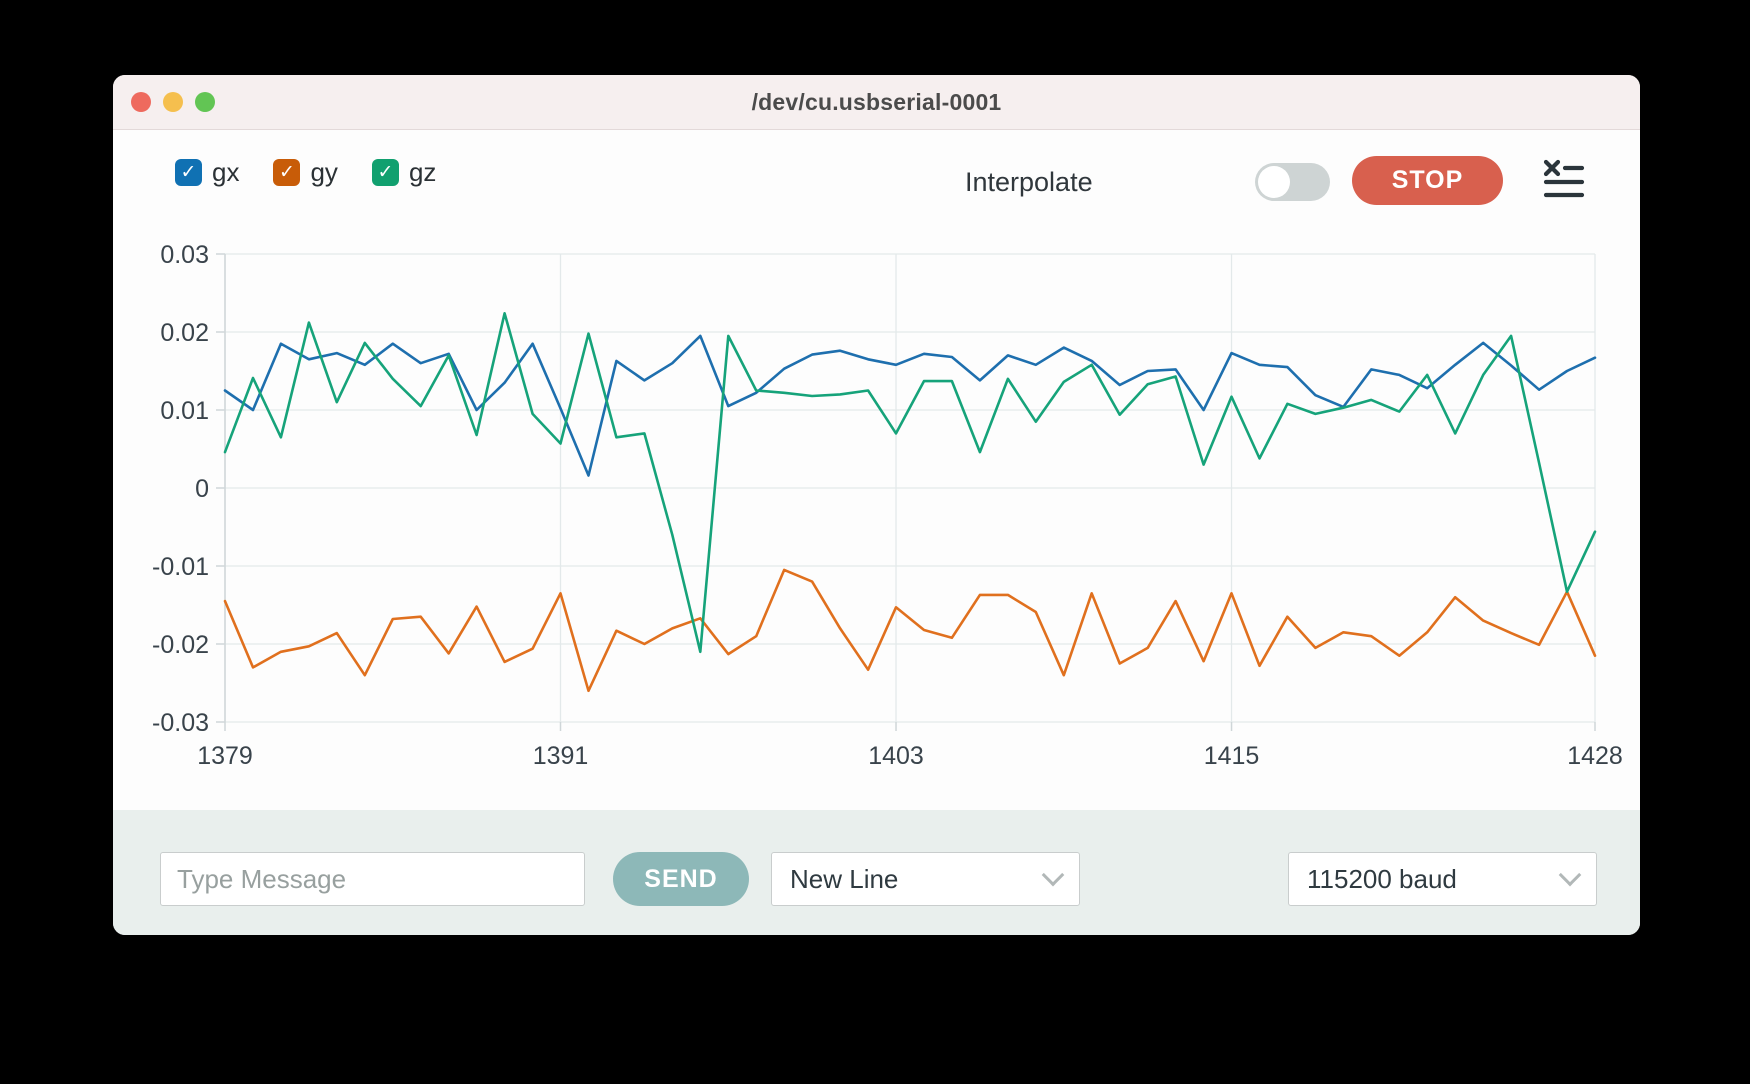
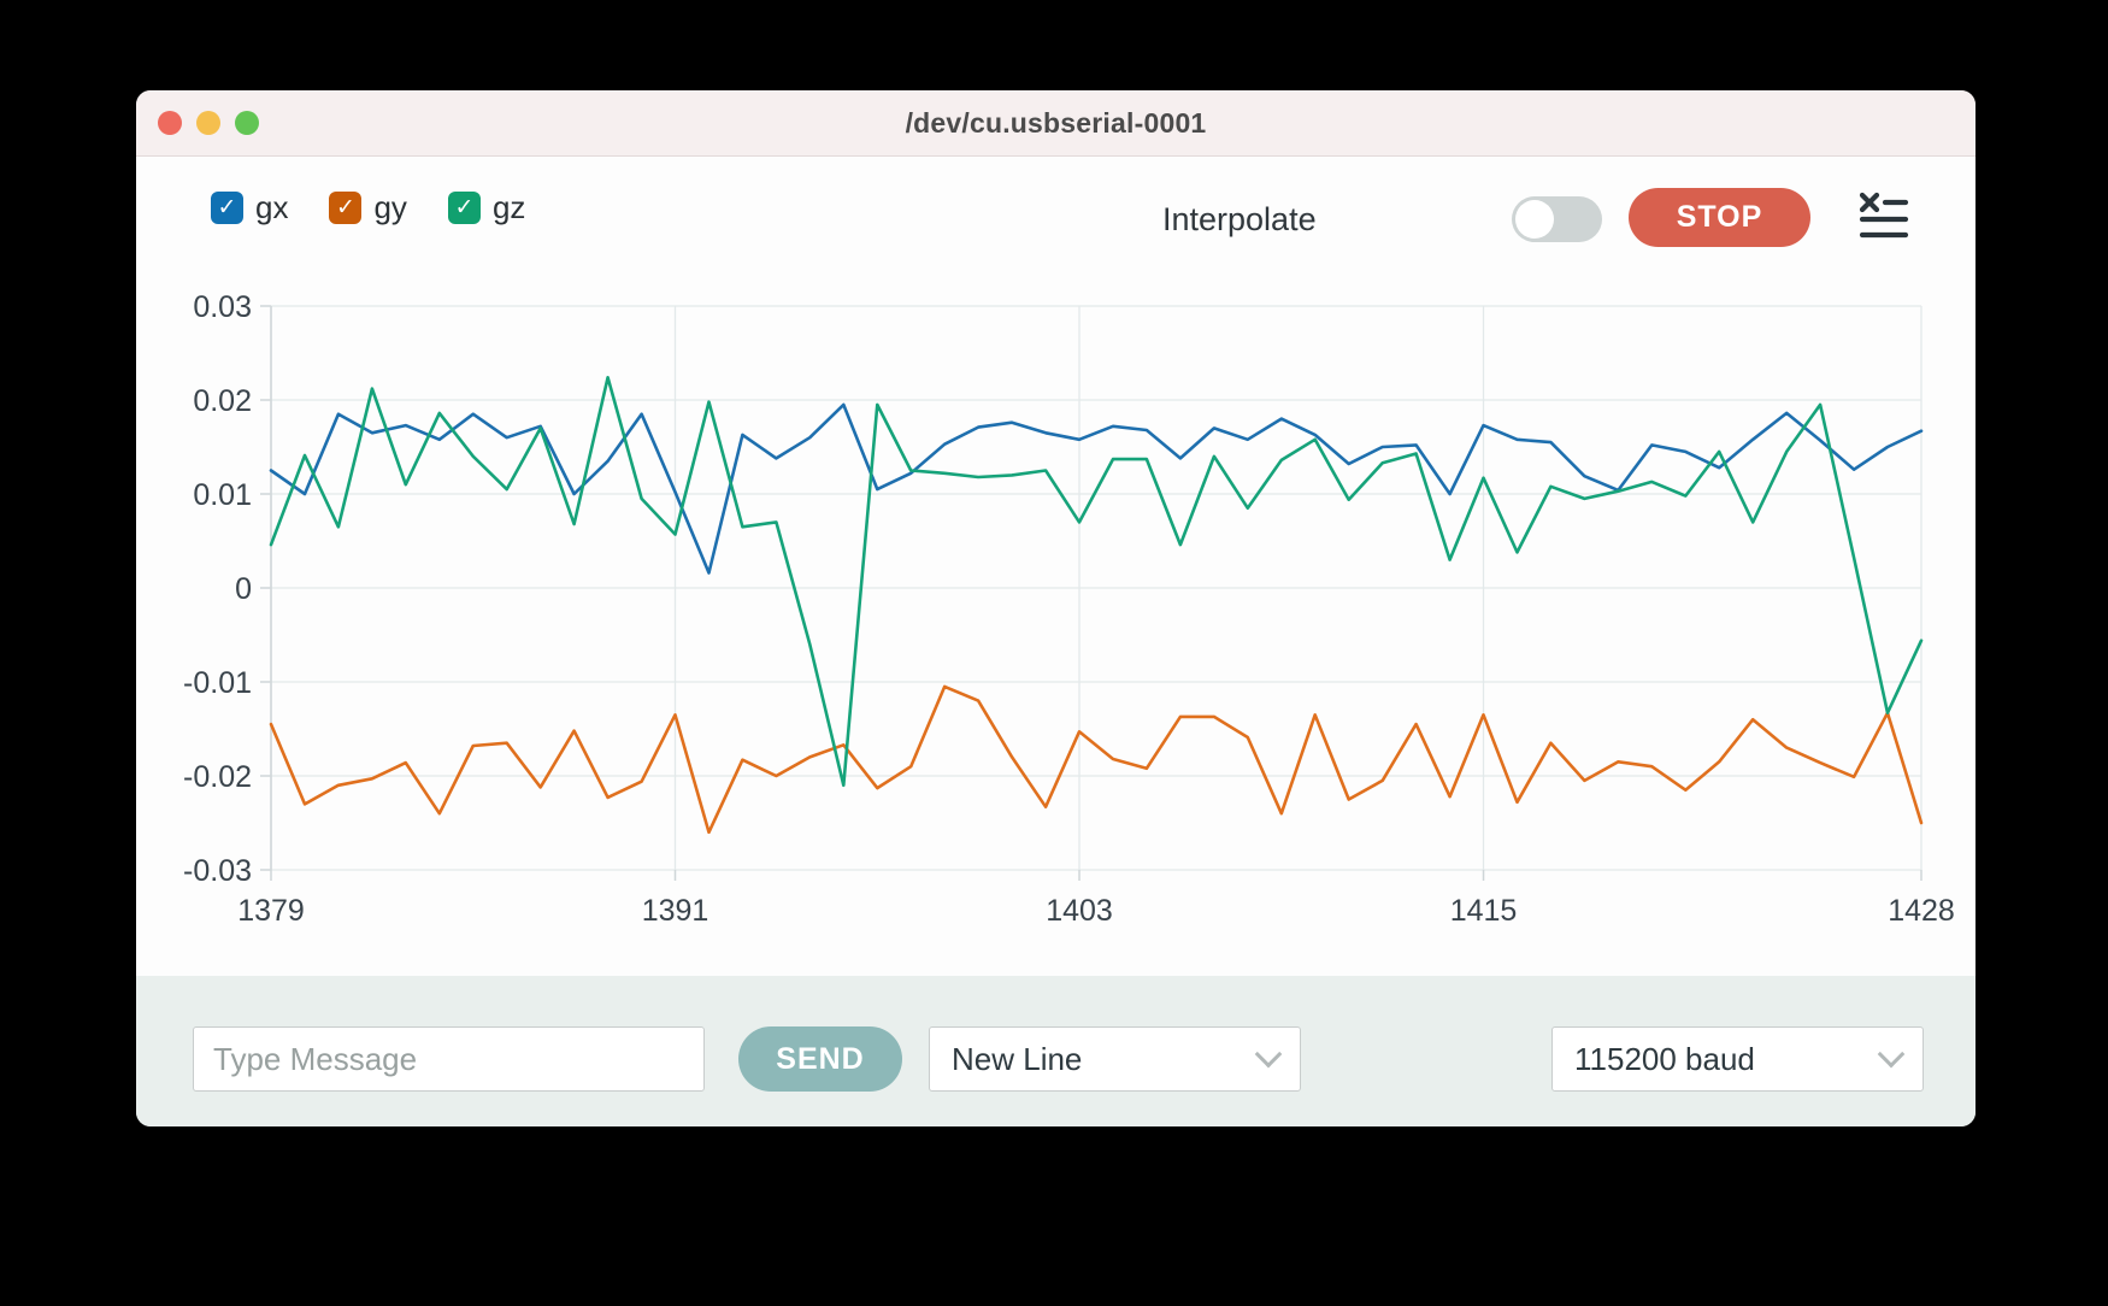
gy/1428: -0.021 -> -0.025
